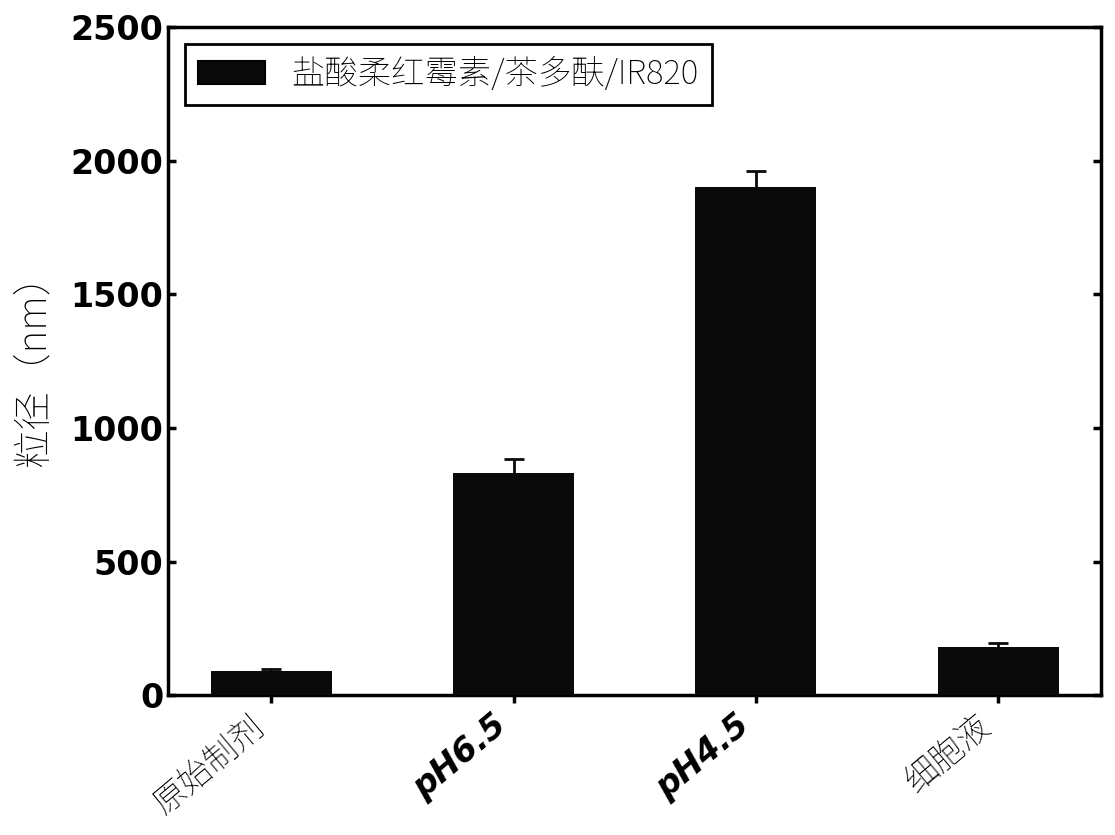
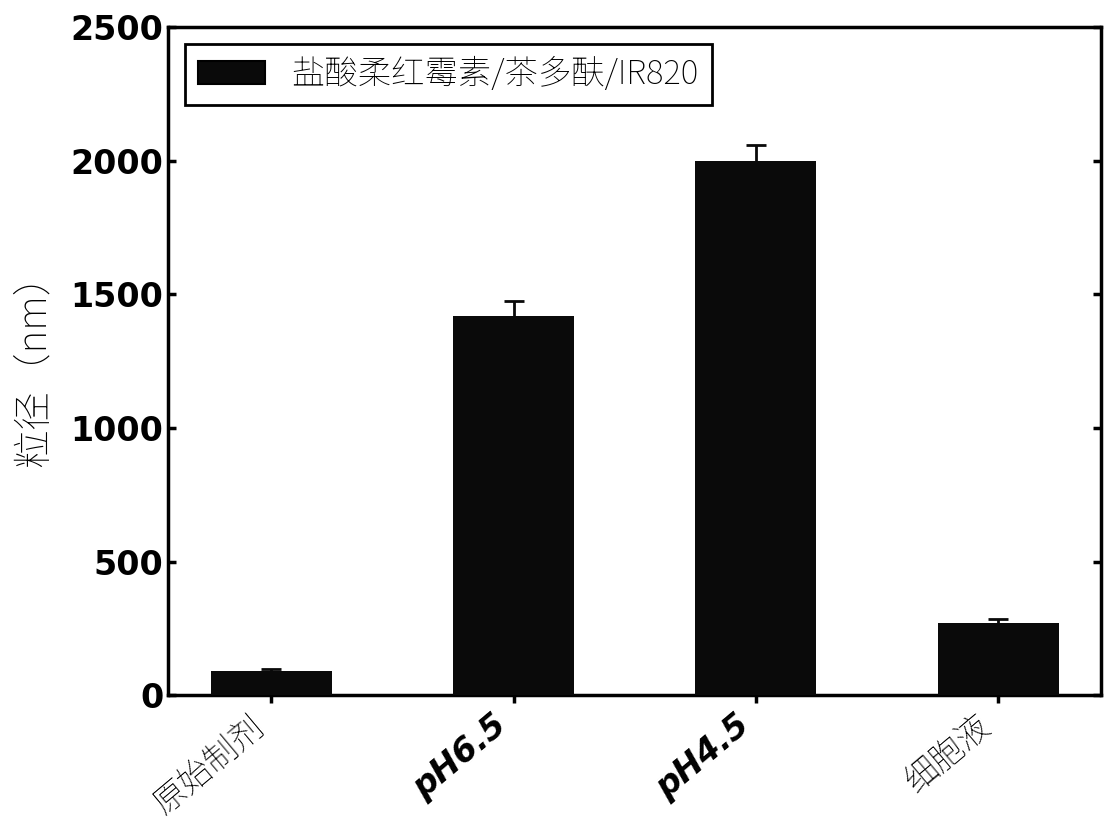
pH6.5: 830 -> 1420
pH4.5: 1900 -> 2000
细胞液: 180 -> 270
